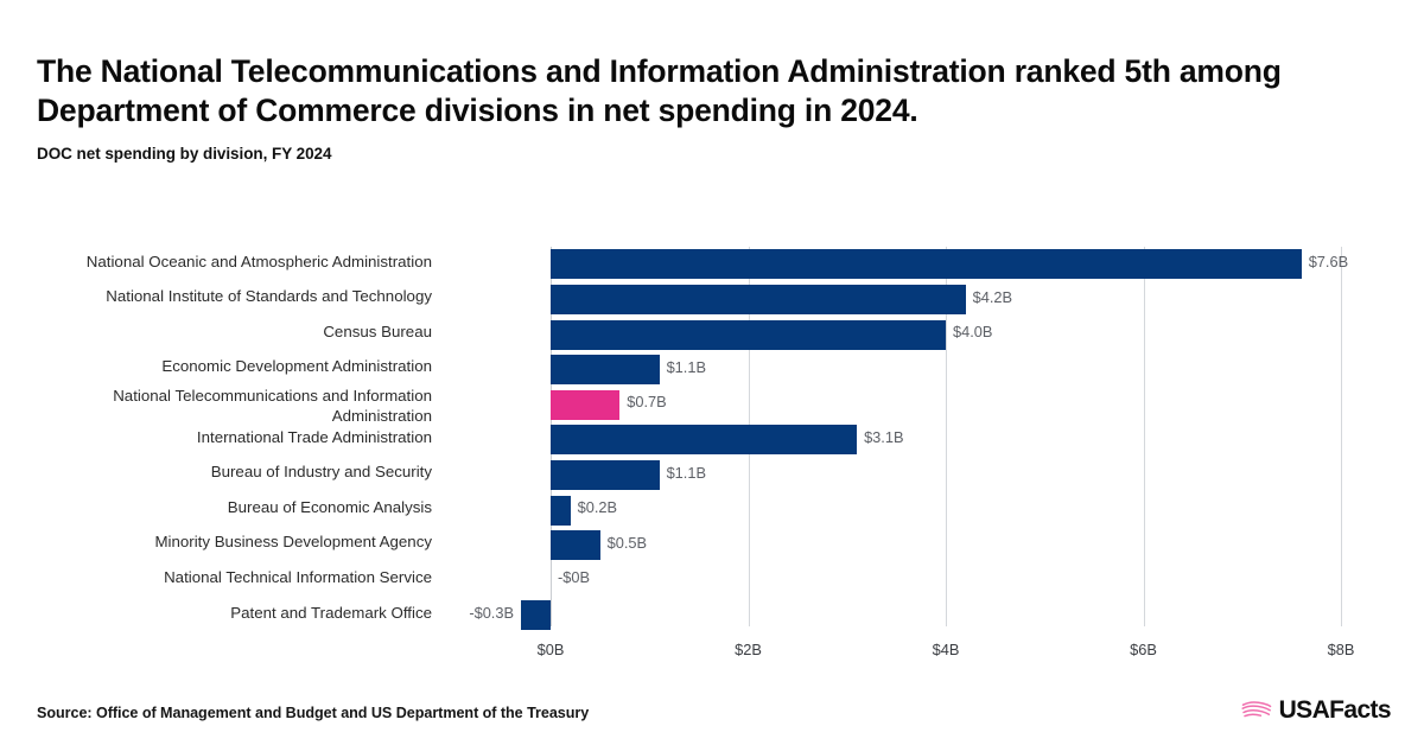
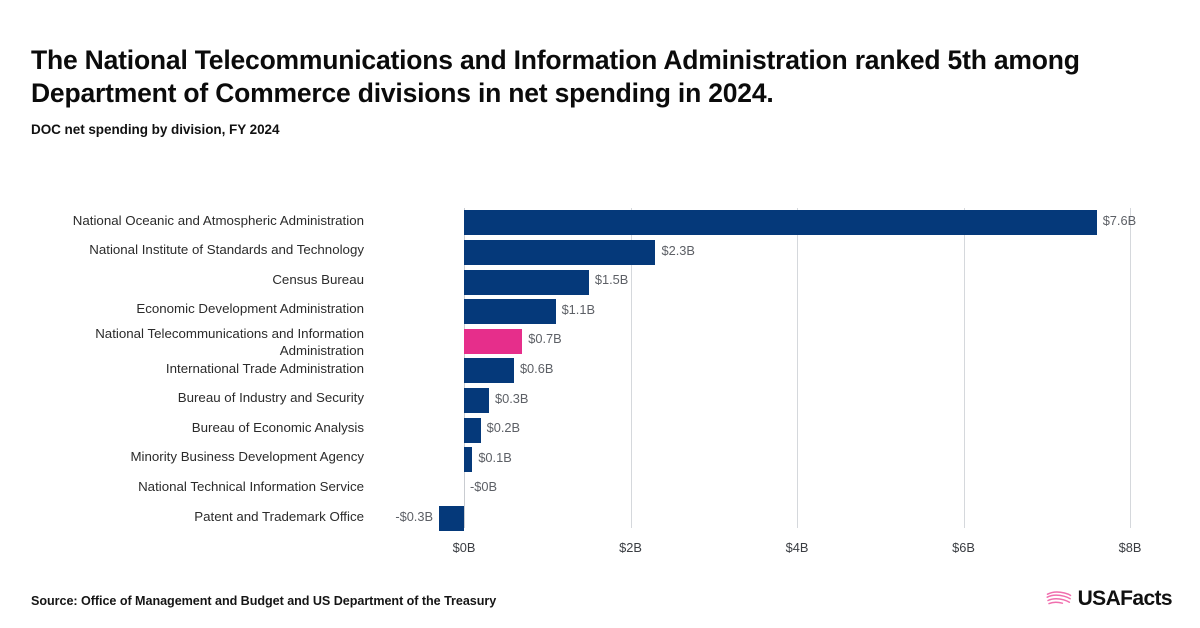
National Institute of Standards and Technology: $4.2B -> $2.3B
Census Bureau: $4.0B -> $1.5B
International Trade Administration: $3.1B -> $0.6B
Bureau of Industry and Security: $1.1B -> $0.3B
Minority Business Development Agency: $0.5B -> $0.1B
